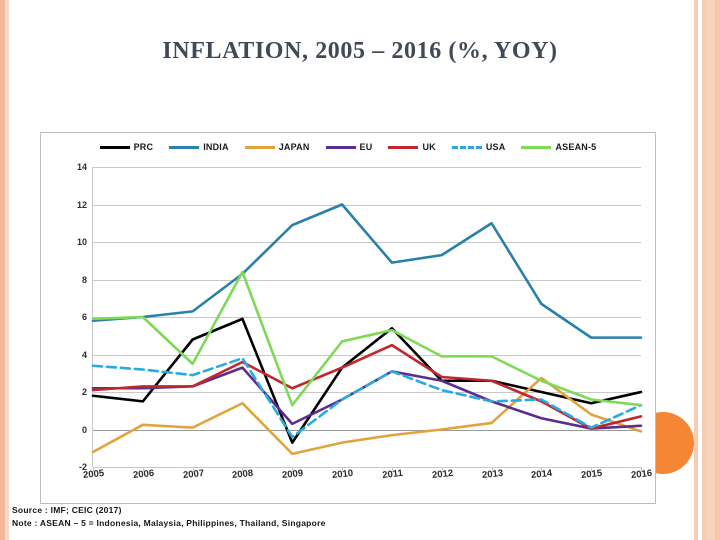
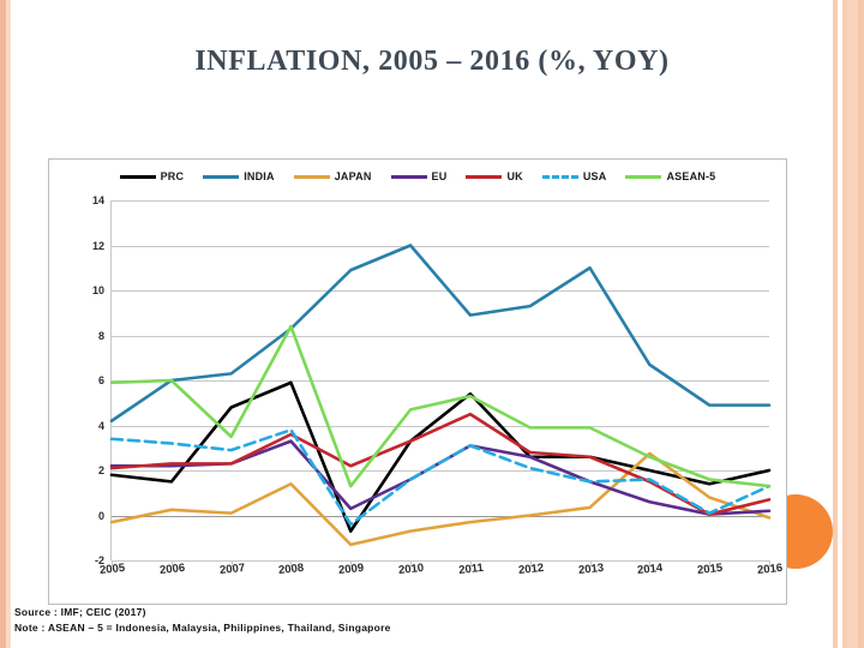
INDIA/2005: 5.8 -> 4.2
JAPAN/2005: -1.2 -> -0.3
